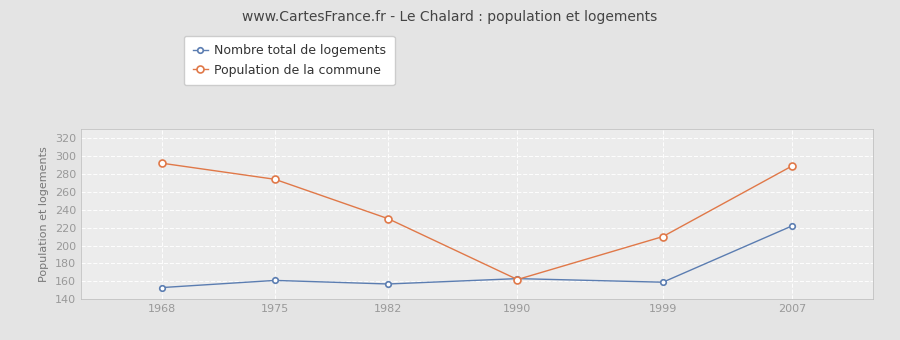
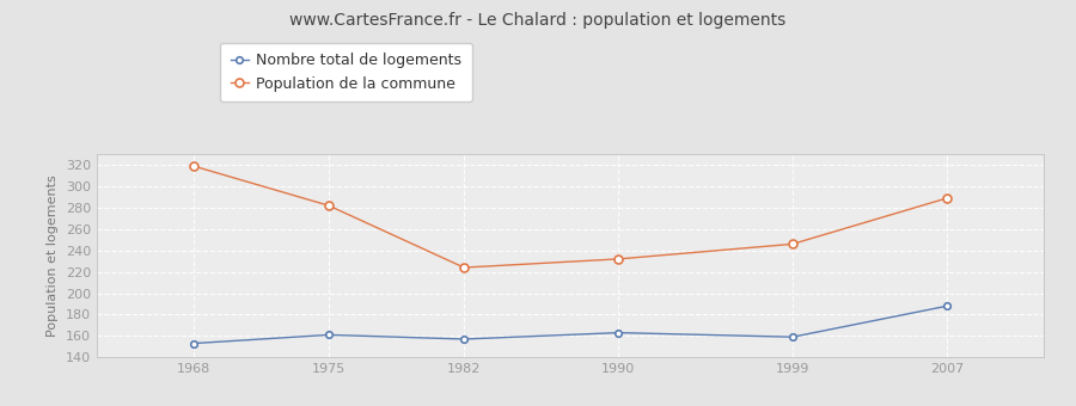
Population de la commune/1968: 292 -> 319
Population de la commune/1975: 274 -> 282
Population de la commune/1982: 230 -> 224
Population de la commune/1990: 162 -> 232
Population de la commune/1999: 210 -> 246
Nombre total de logements/2007: 222 -> 188
